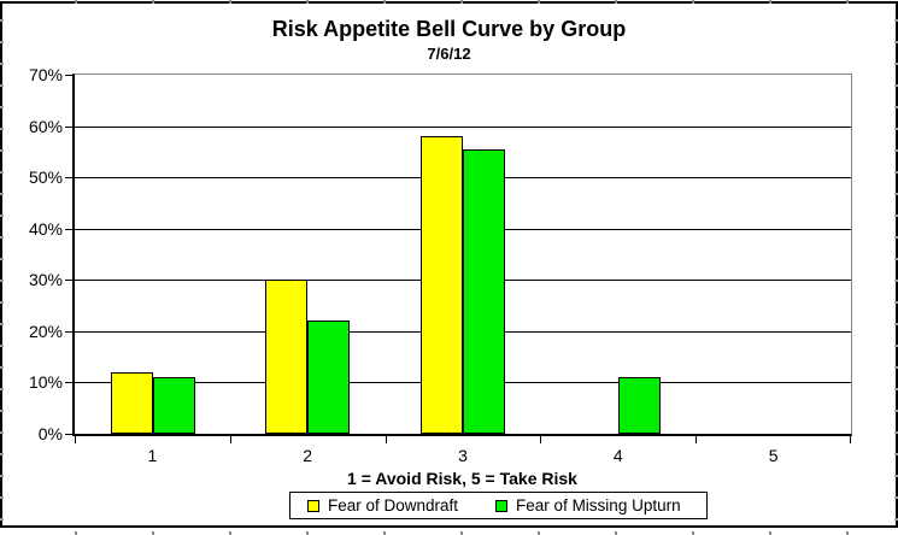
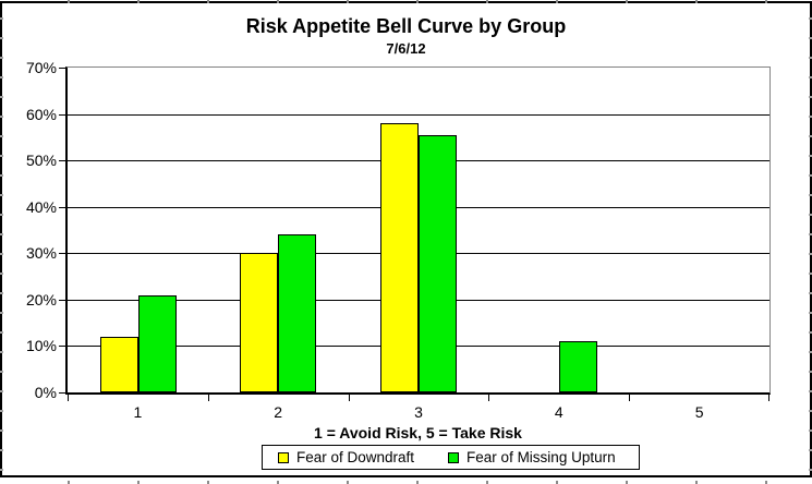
Fear of Missing Upturn/1: 11% -> 21%
Fear of Missing Upturn/2: 22% -> 34%
